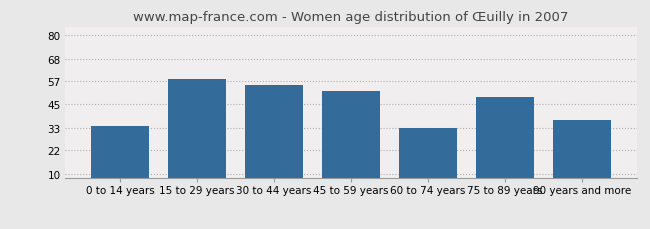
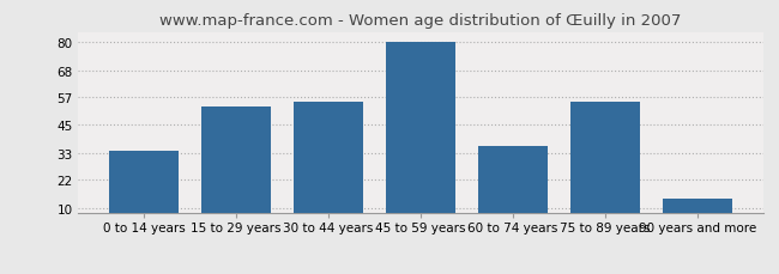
15 to 29 years: 58 -> 53
45 to 59 years: 52 -> 80
60 to 74 years: 33 -> 36
75 to 89 years: 49 -> 55
90 years and more: 37 -> 14
